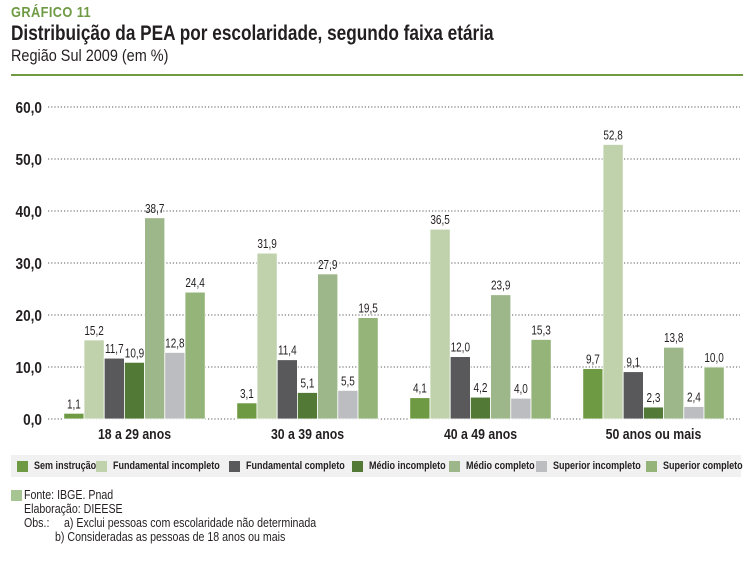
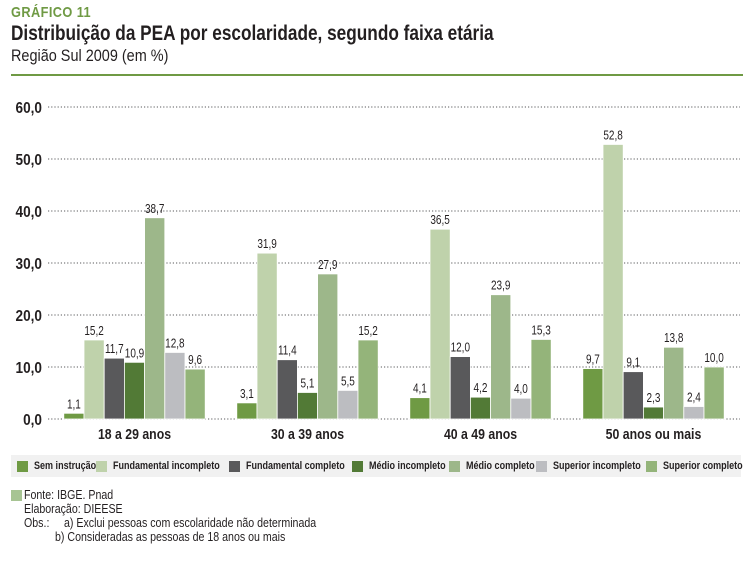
Superior completo/18 a 29 anos: 24,4 -> 9,6
Superior completo/30 a 39 anos: 19,5 -> 15,2
